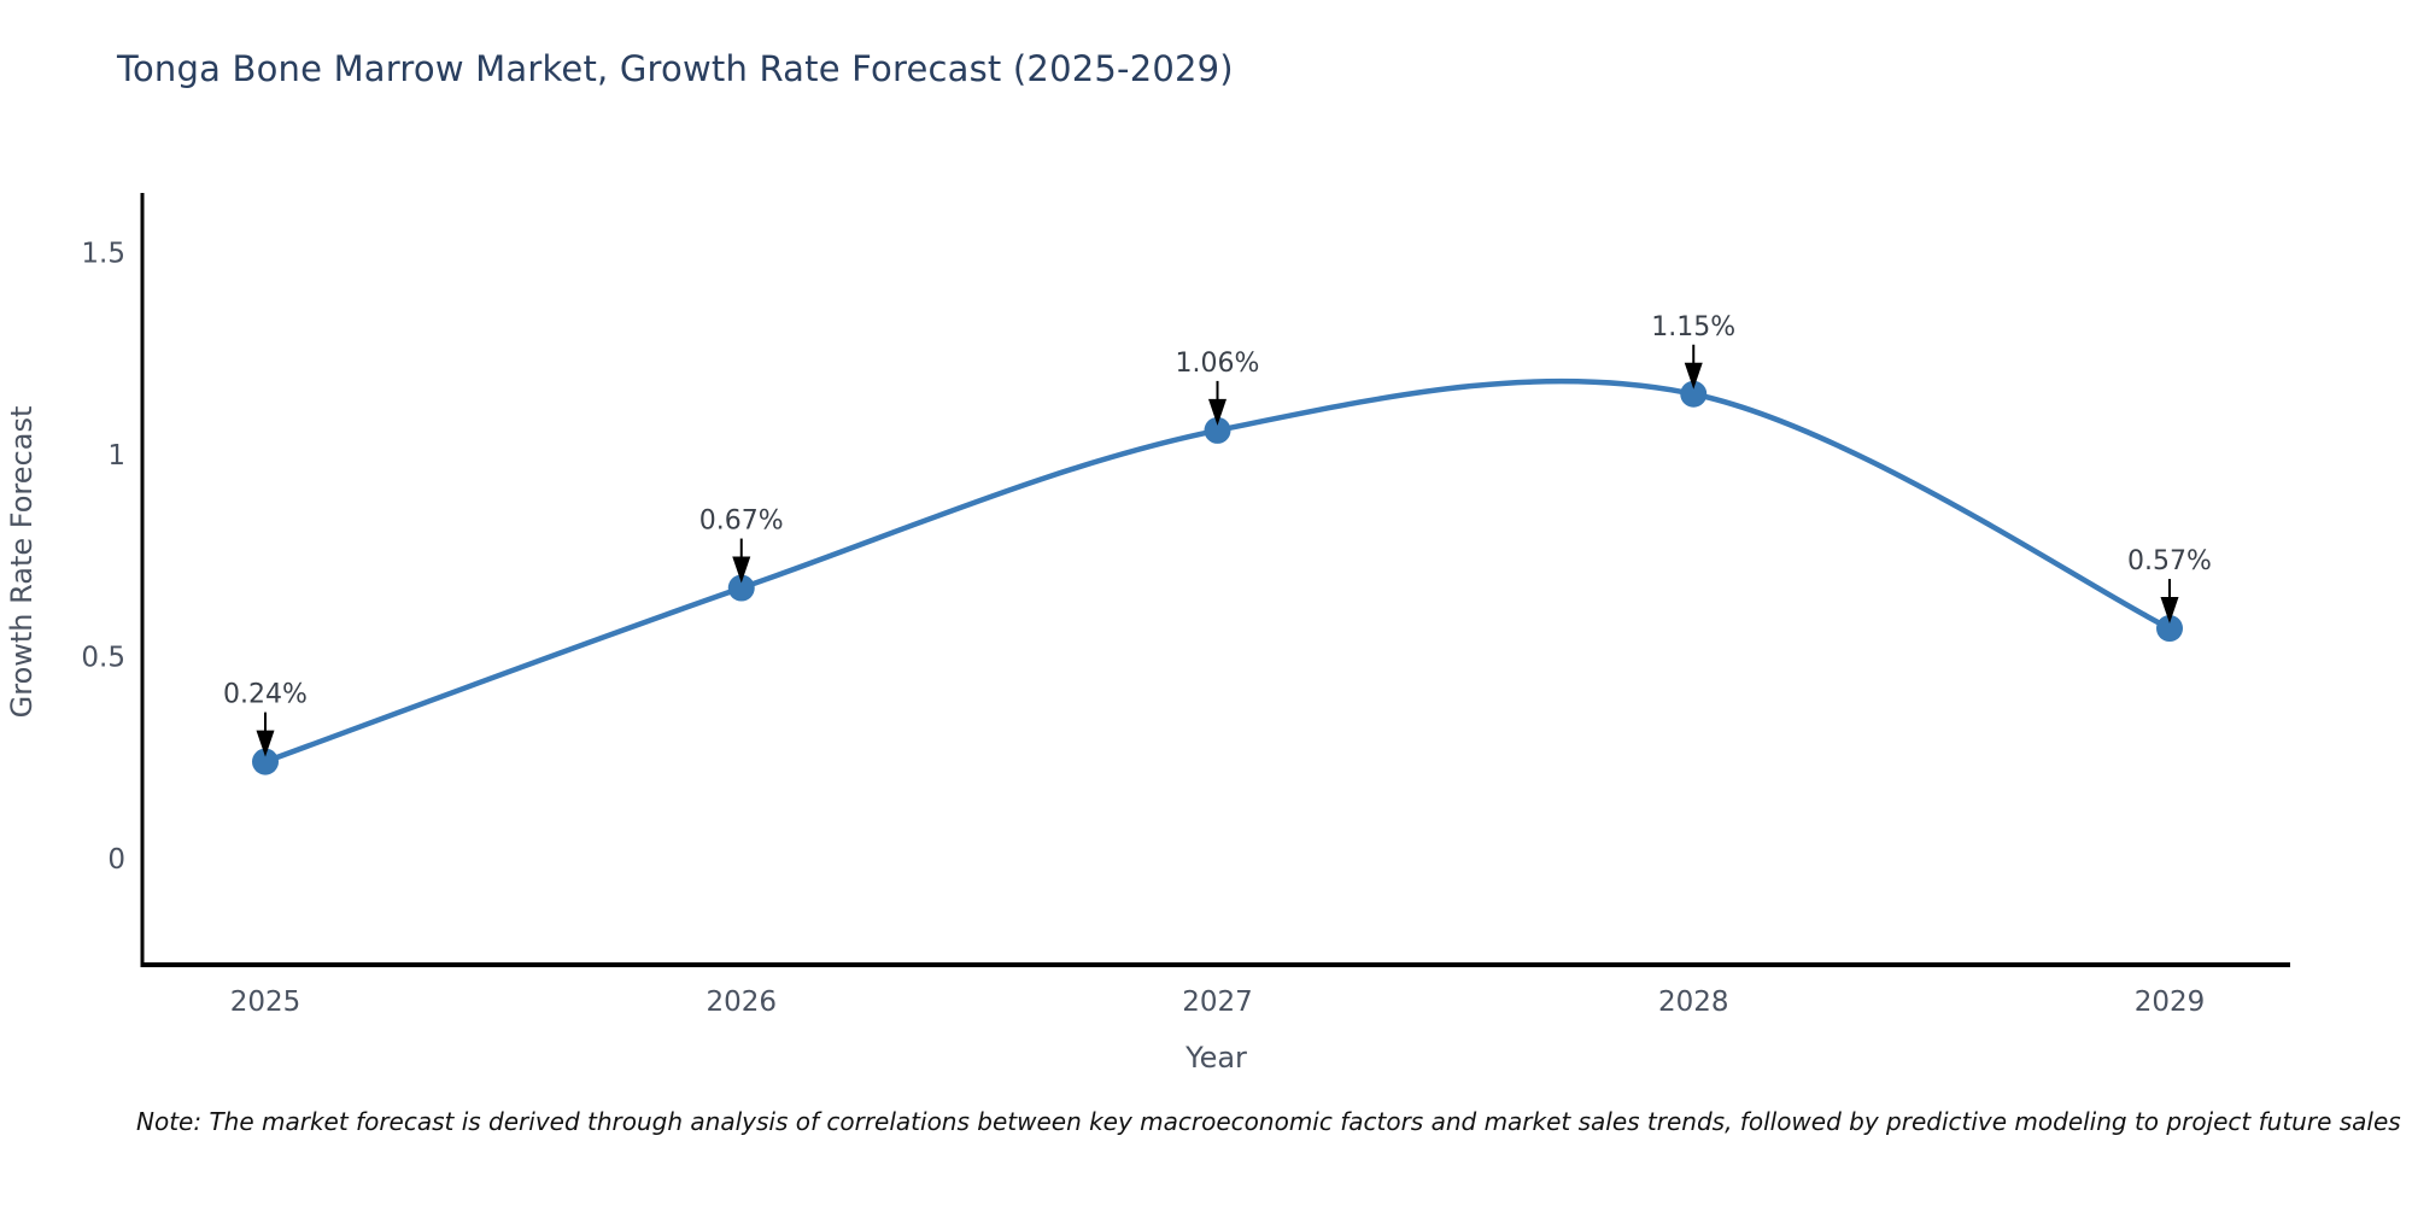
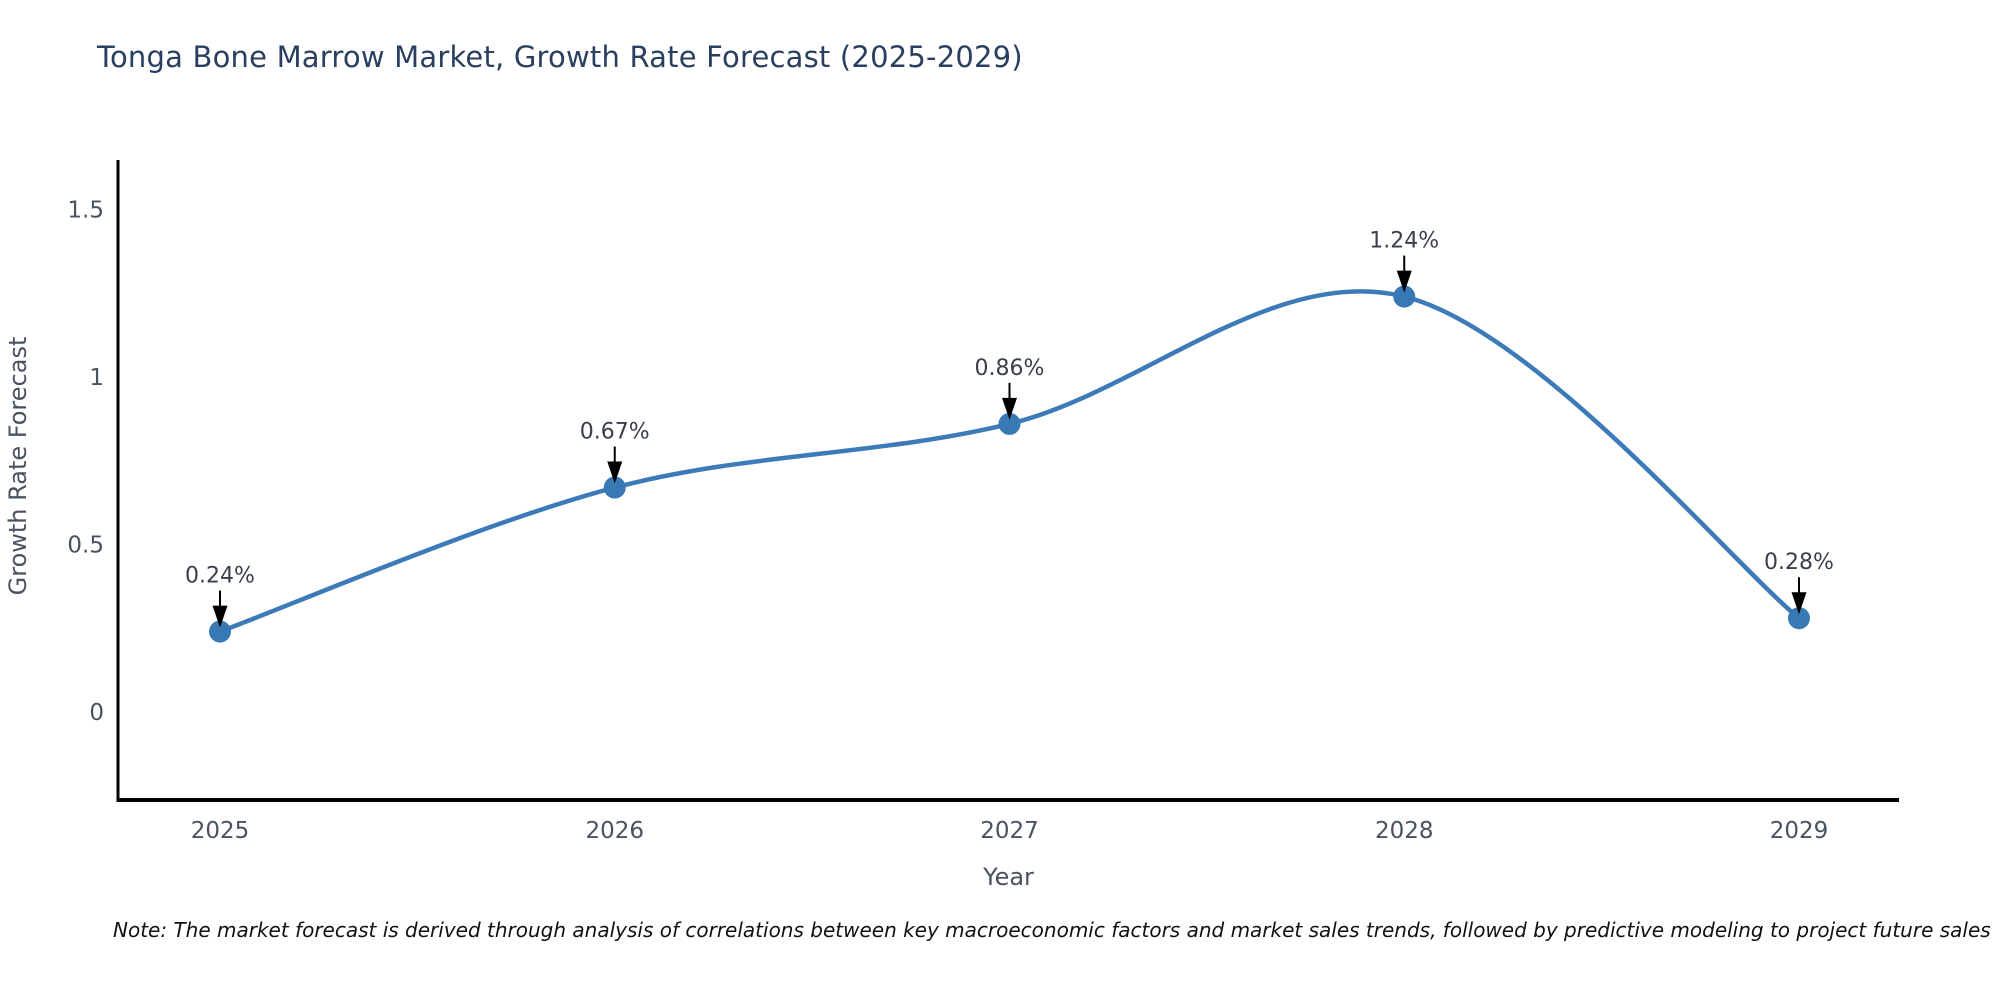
2027: 1.06% -> 0.86%
2028: 1.15% -> 1.24%
2029: 0.57% -> 0.28%
